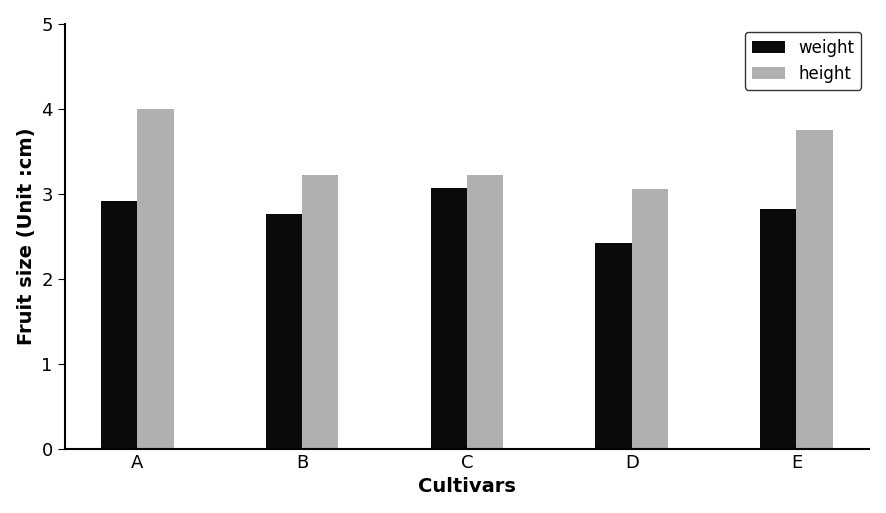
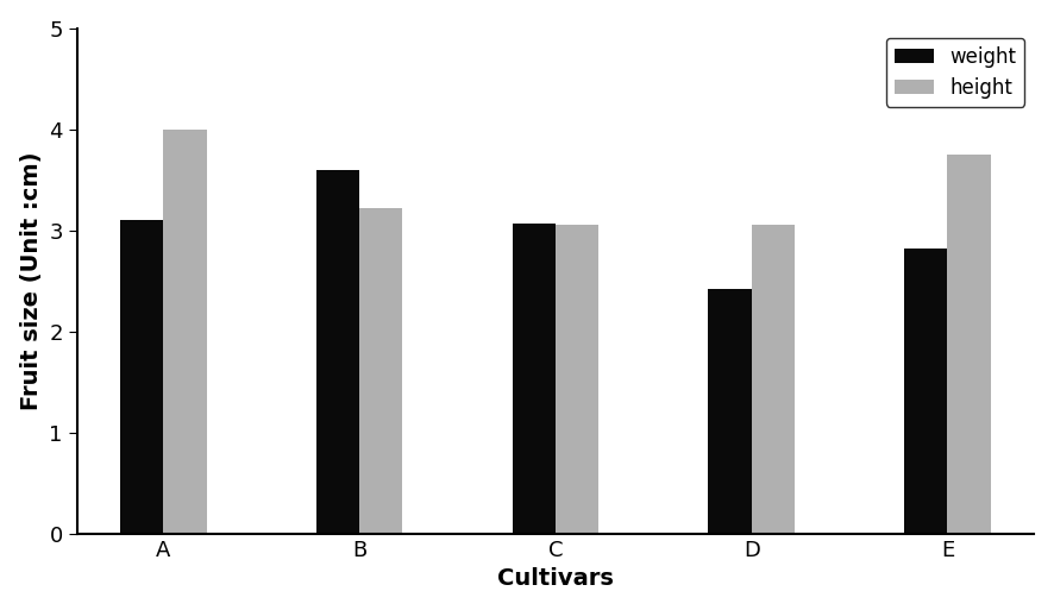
weight/A: 2.92 -> 3.10
weight/B: 2.76 -> 3.60
height/C: 3.22 -> 3.06
